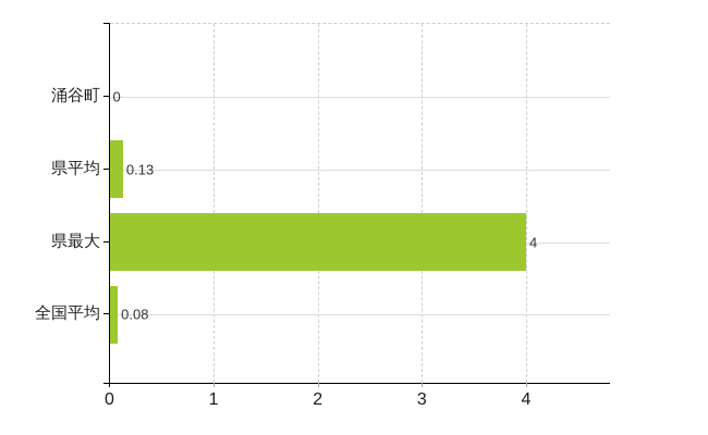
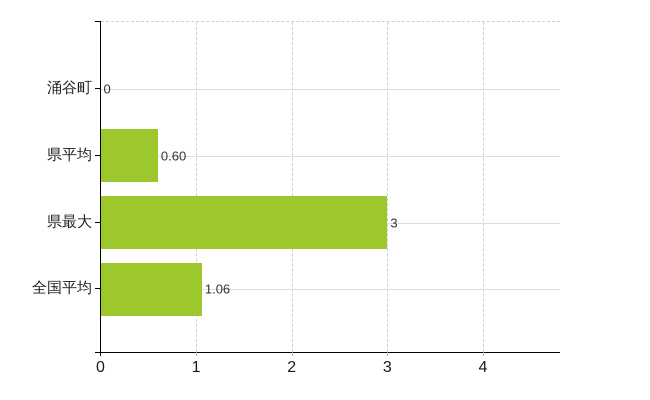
県平均: 0.13 -> 0.60
県最大: 4 -> 3
全国平均: 0.08 -> 1.06
